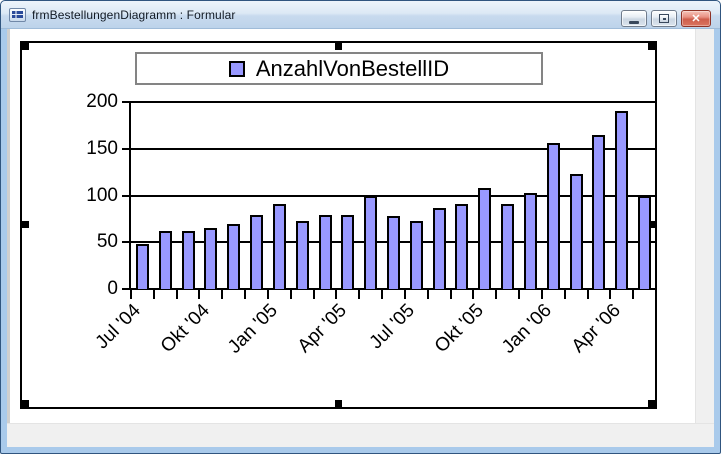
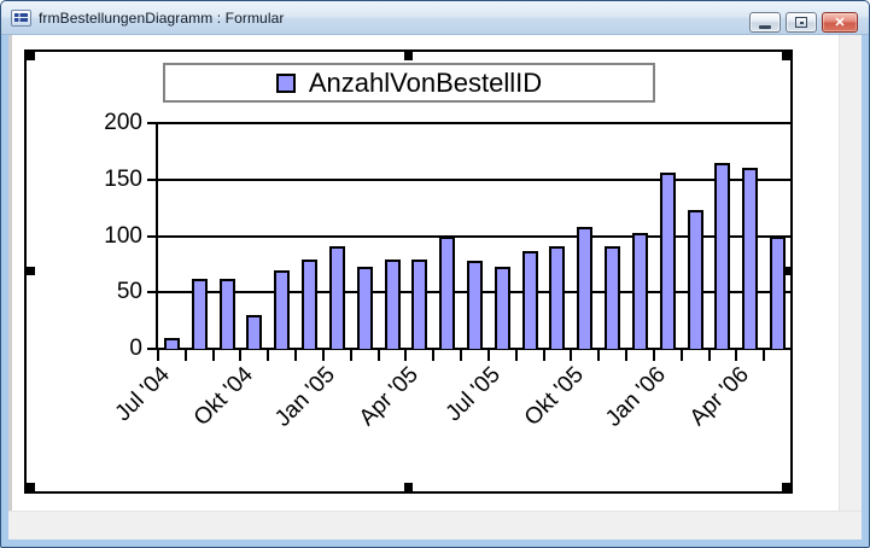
Jul '04: 50 -> 10
Okt '04: 60 -> 30
Apr '06: 190 -> 160
